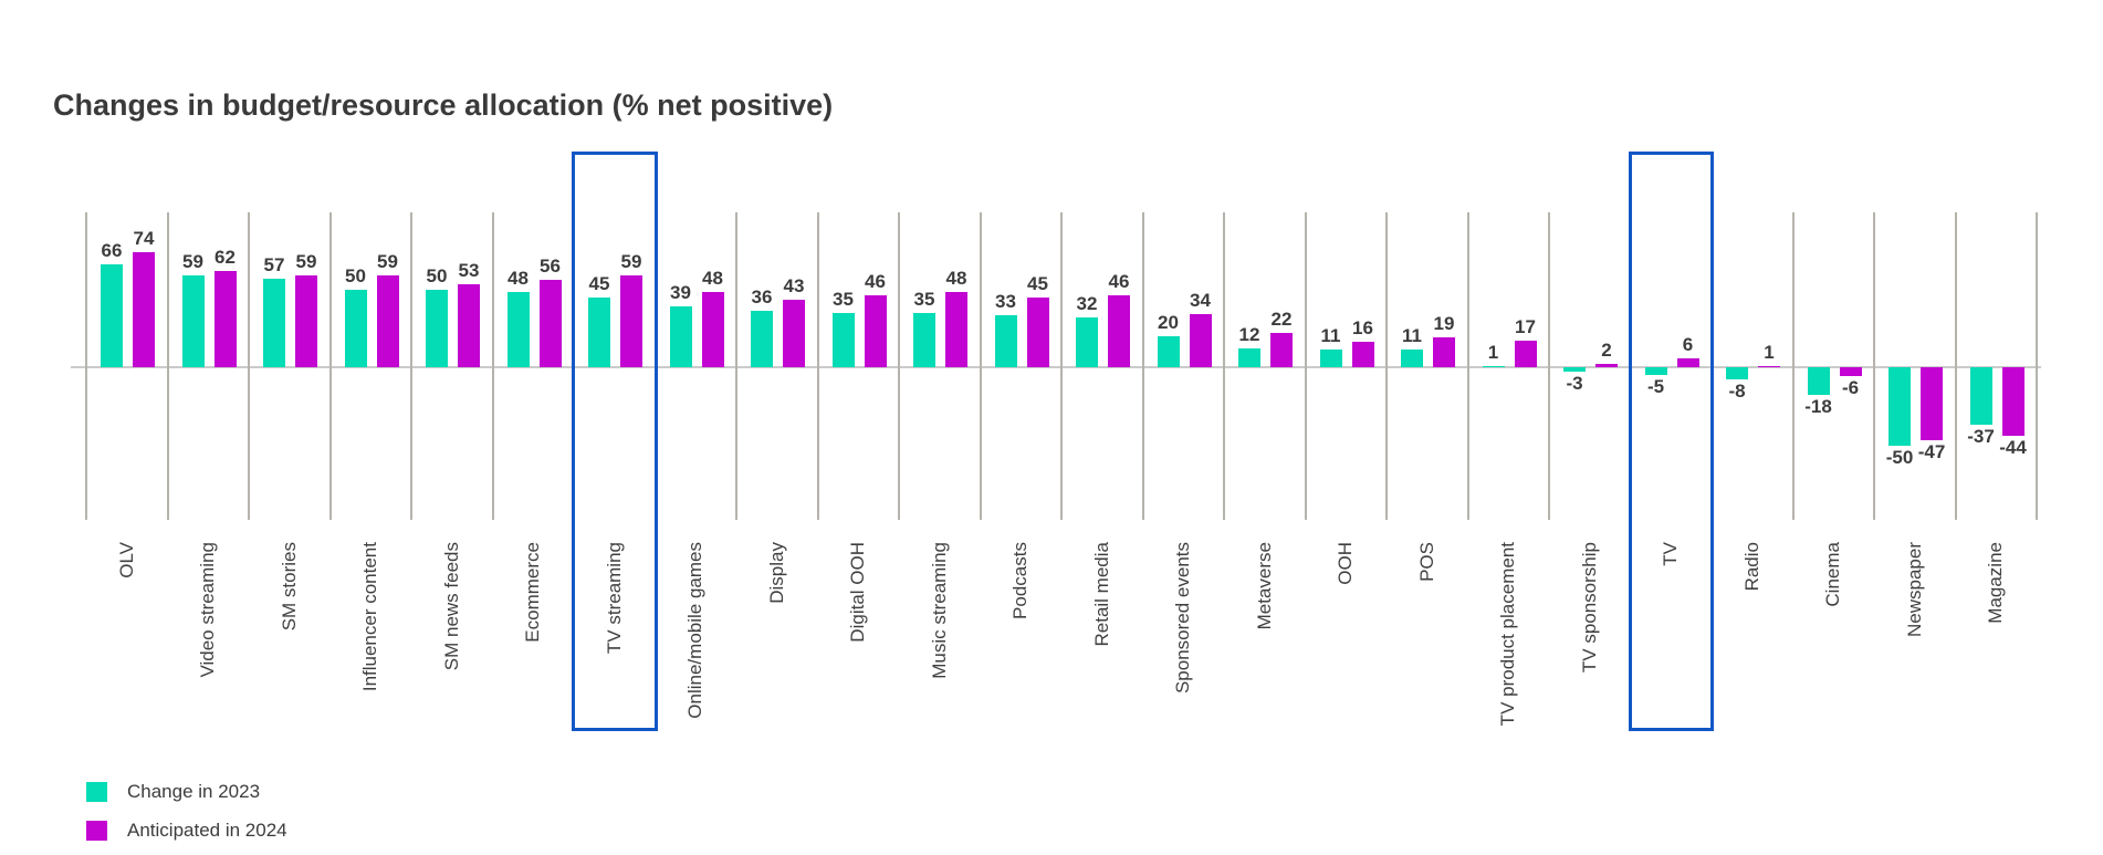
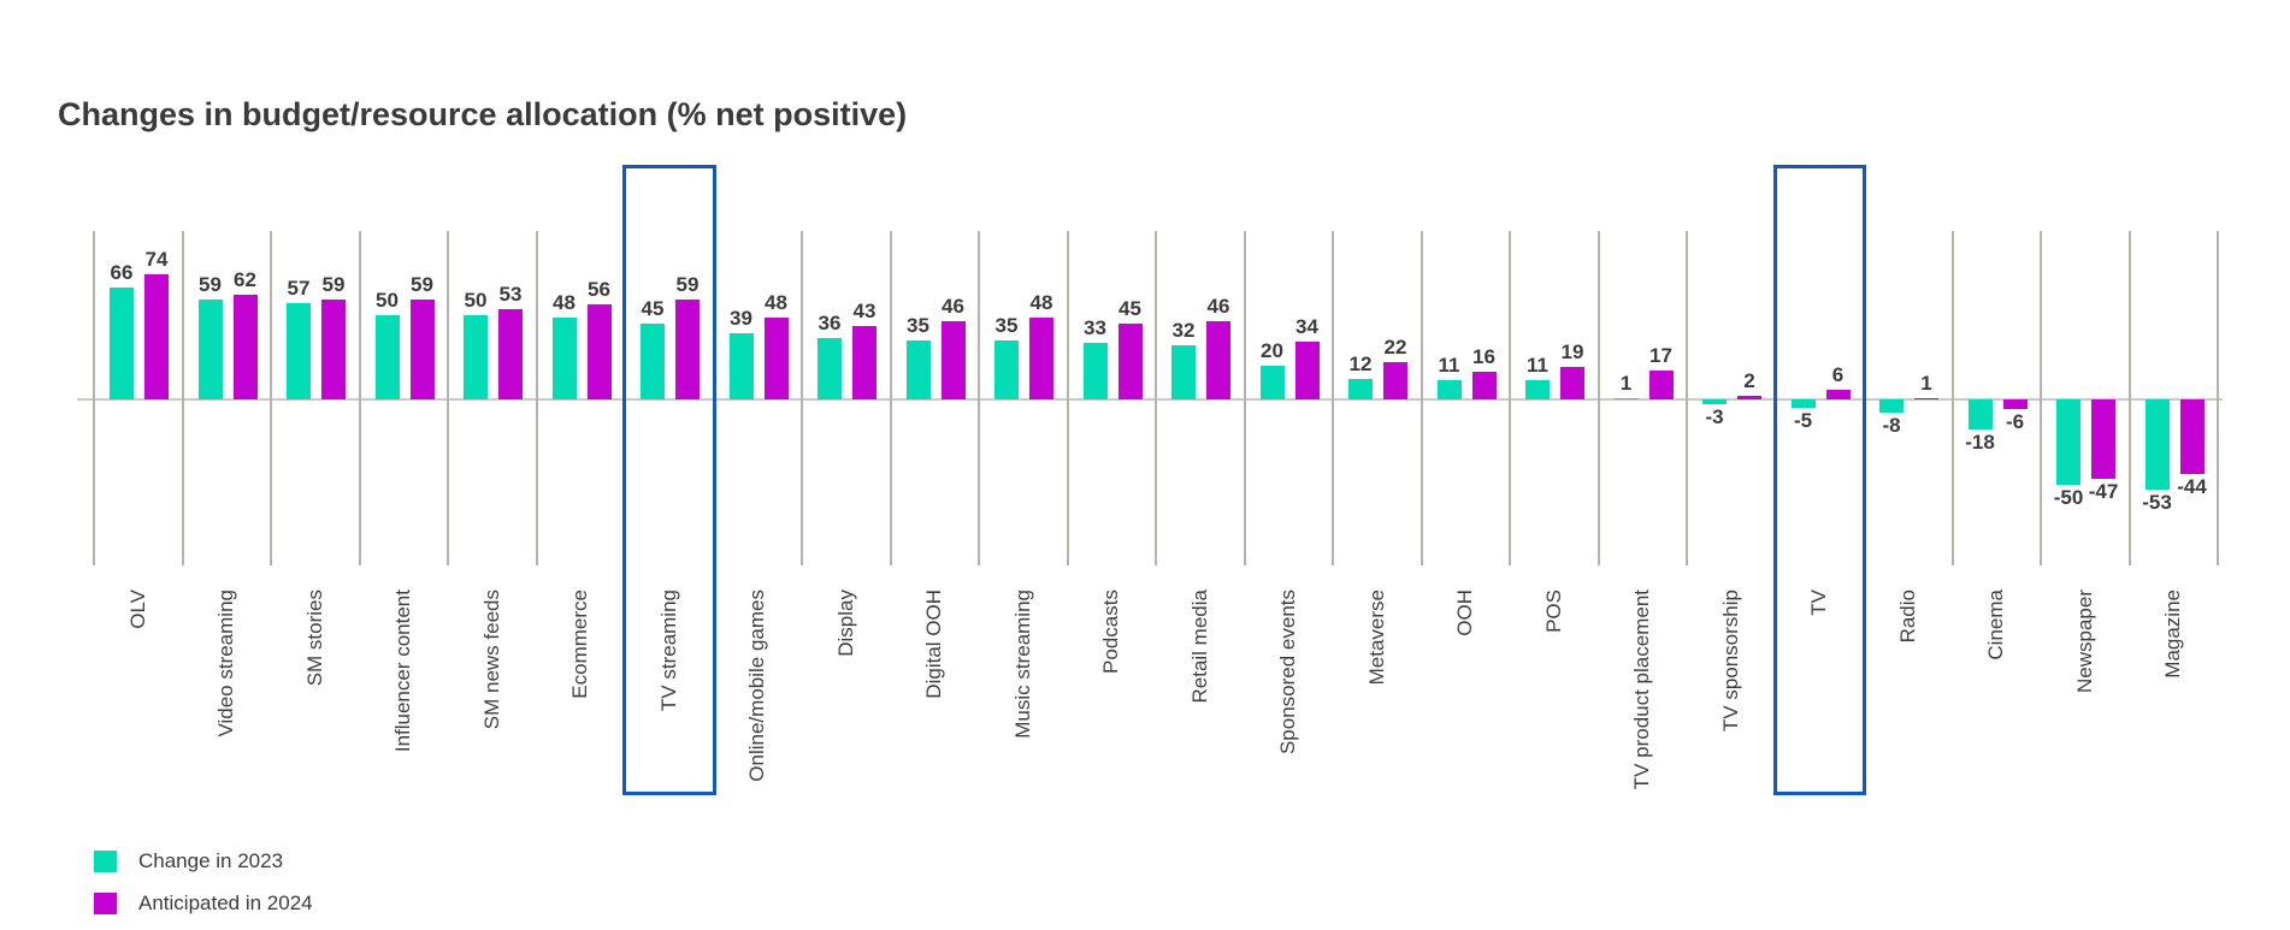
Change in 2023/Magazine: -37 -> -53
